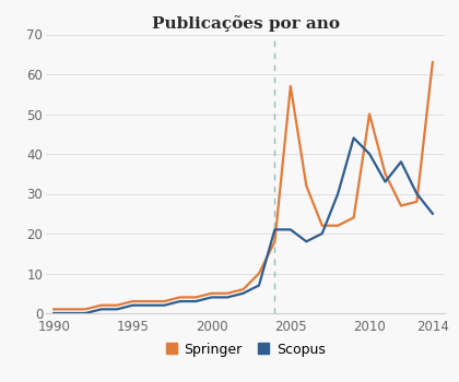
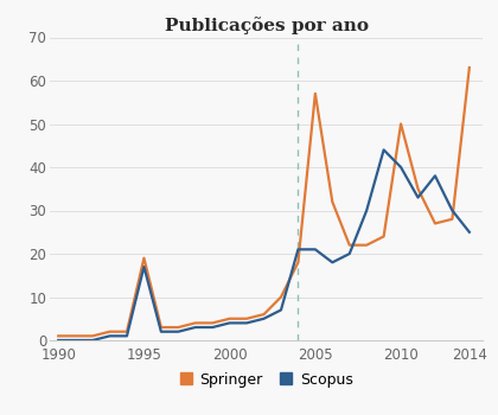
Springer/1995: 3 -> 19
Scopus/1995: 2 -> 17
